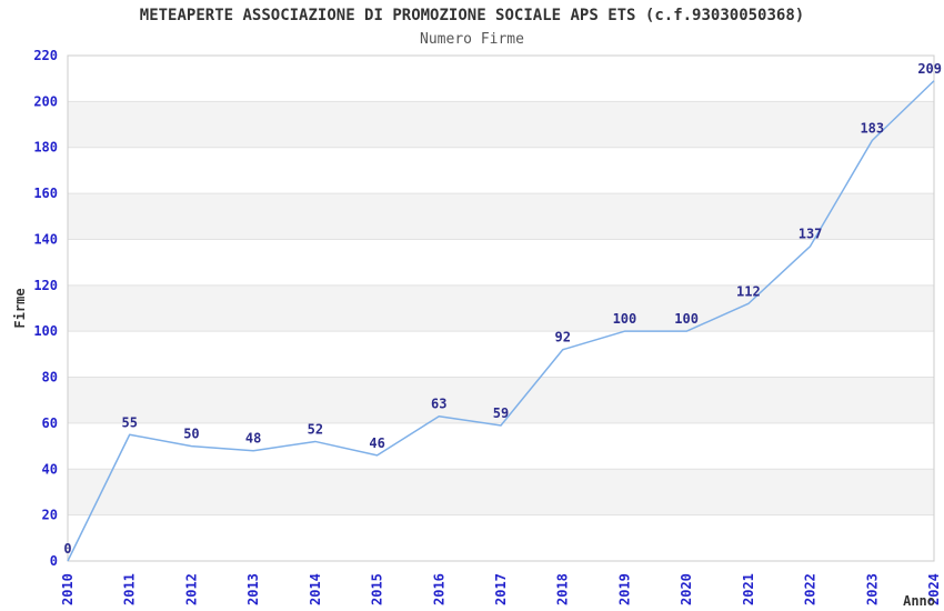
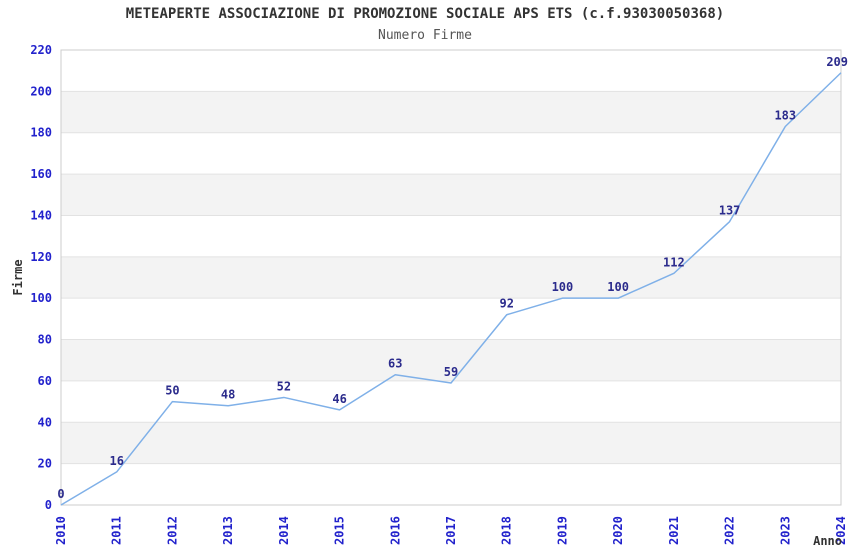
2011: 55 -> 16
